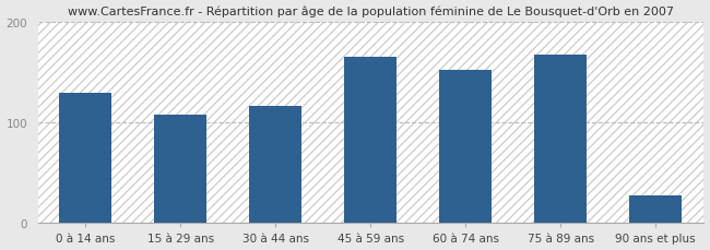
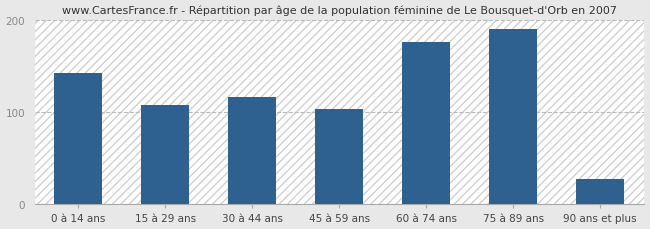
0 à 14 ans: 130 -> 142
45 à 59 ans: 165 -> 104
60 à 74 ans: 152 -> 176
75 à 89 ans: 167 -> 190
